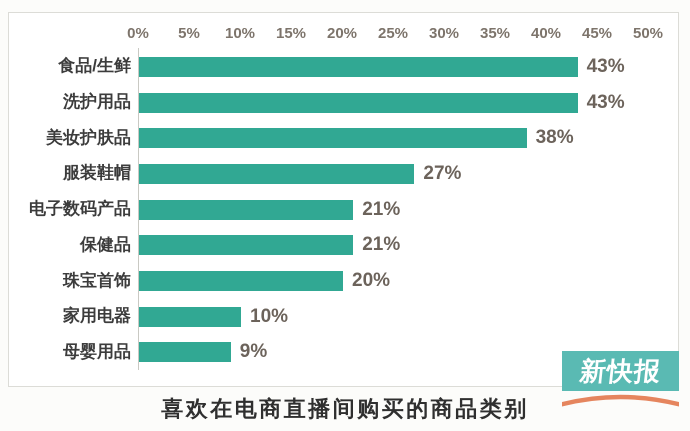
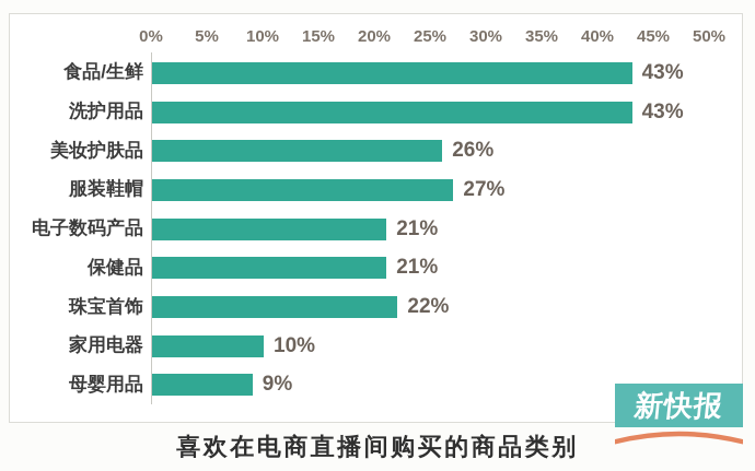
美妆护肤品: 38% -> 26%
珠宝首饰: 20% -> 22%
